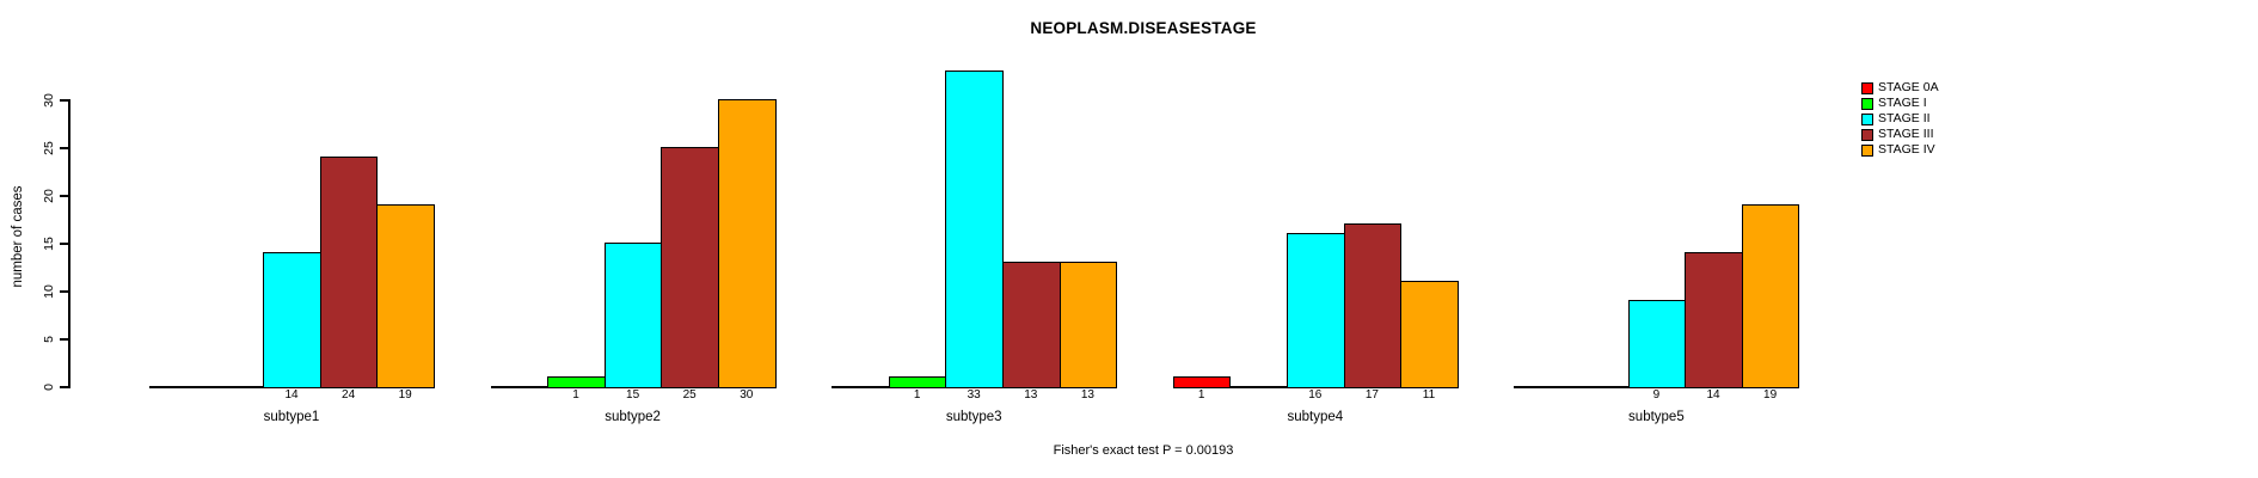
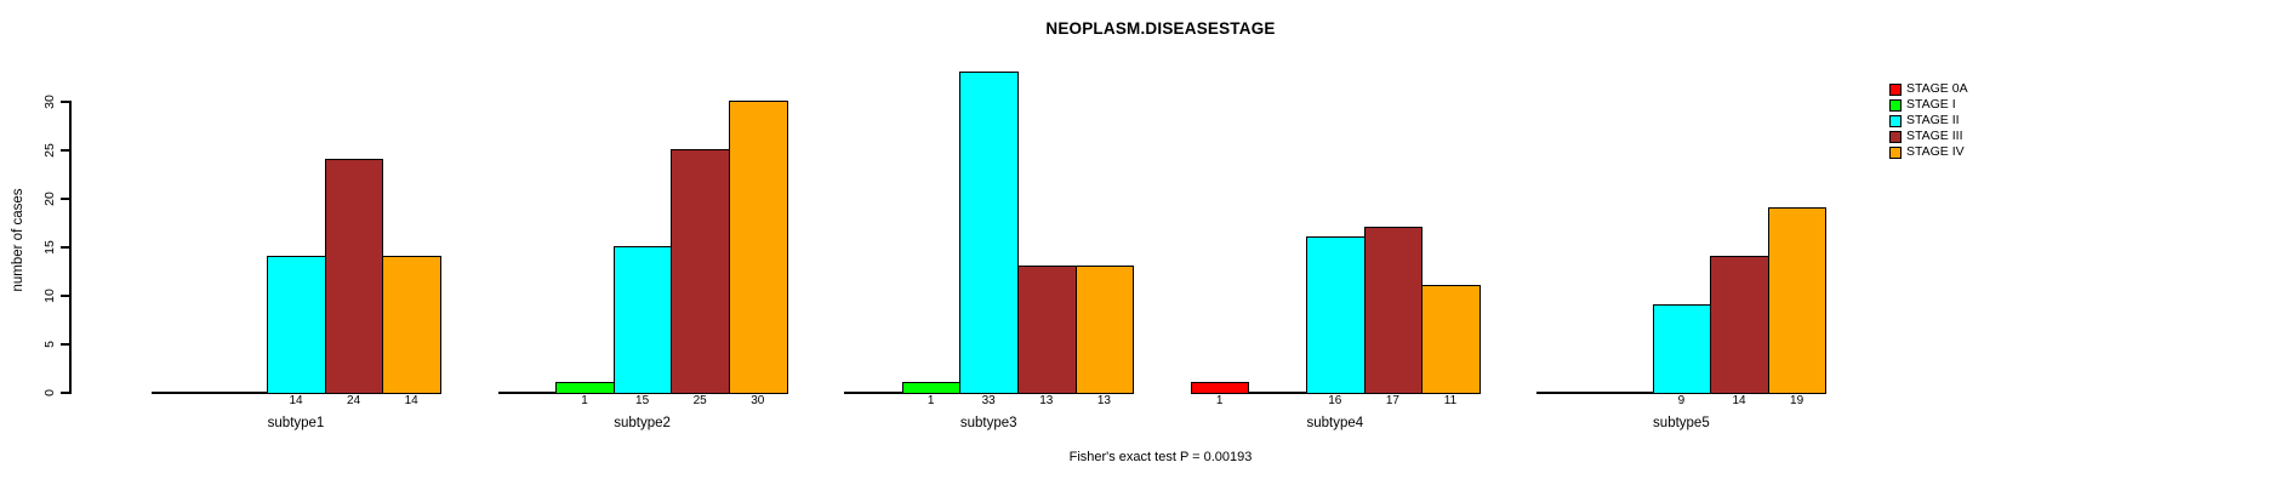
STAGE IV/subtype1: 19 -> 14
